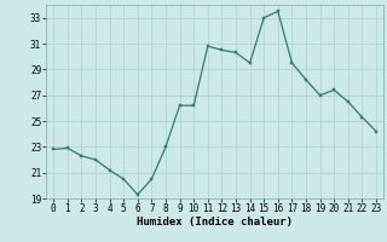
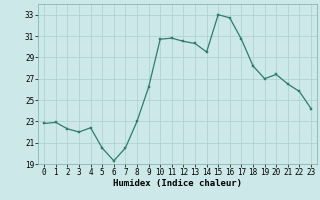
4: 21.2 -> 22.4
10: 26.2 -> 30.7
16: 33.5 -> 32.7
17: 29.5 -> 30.7
22: 25.3 -> 25.8
